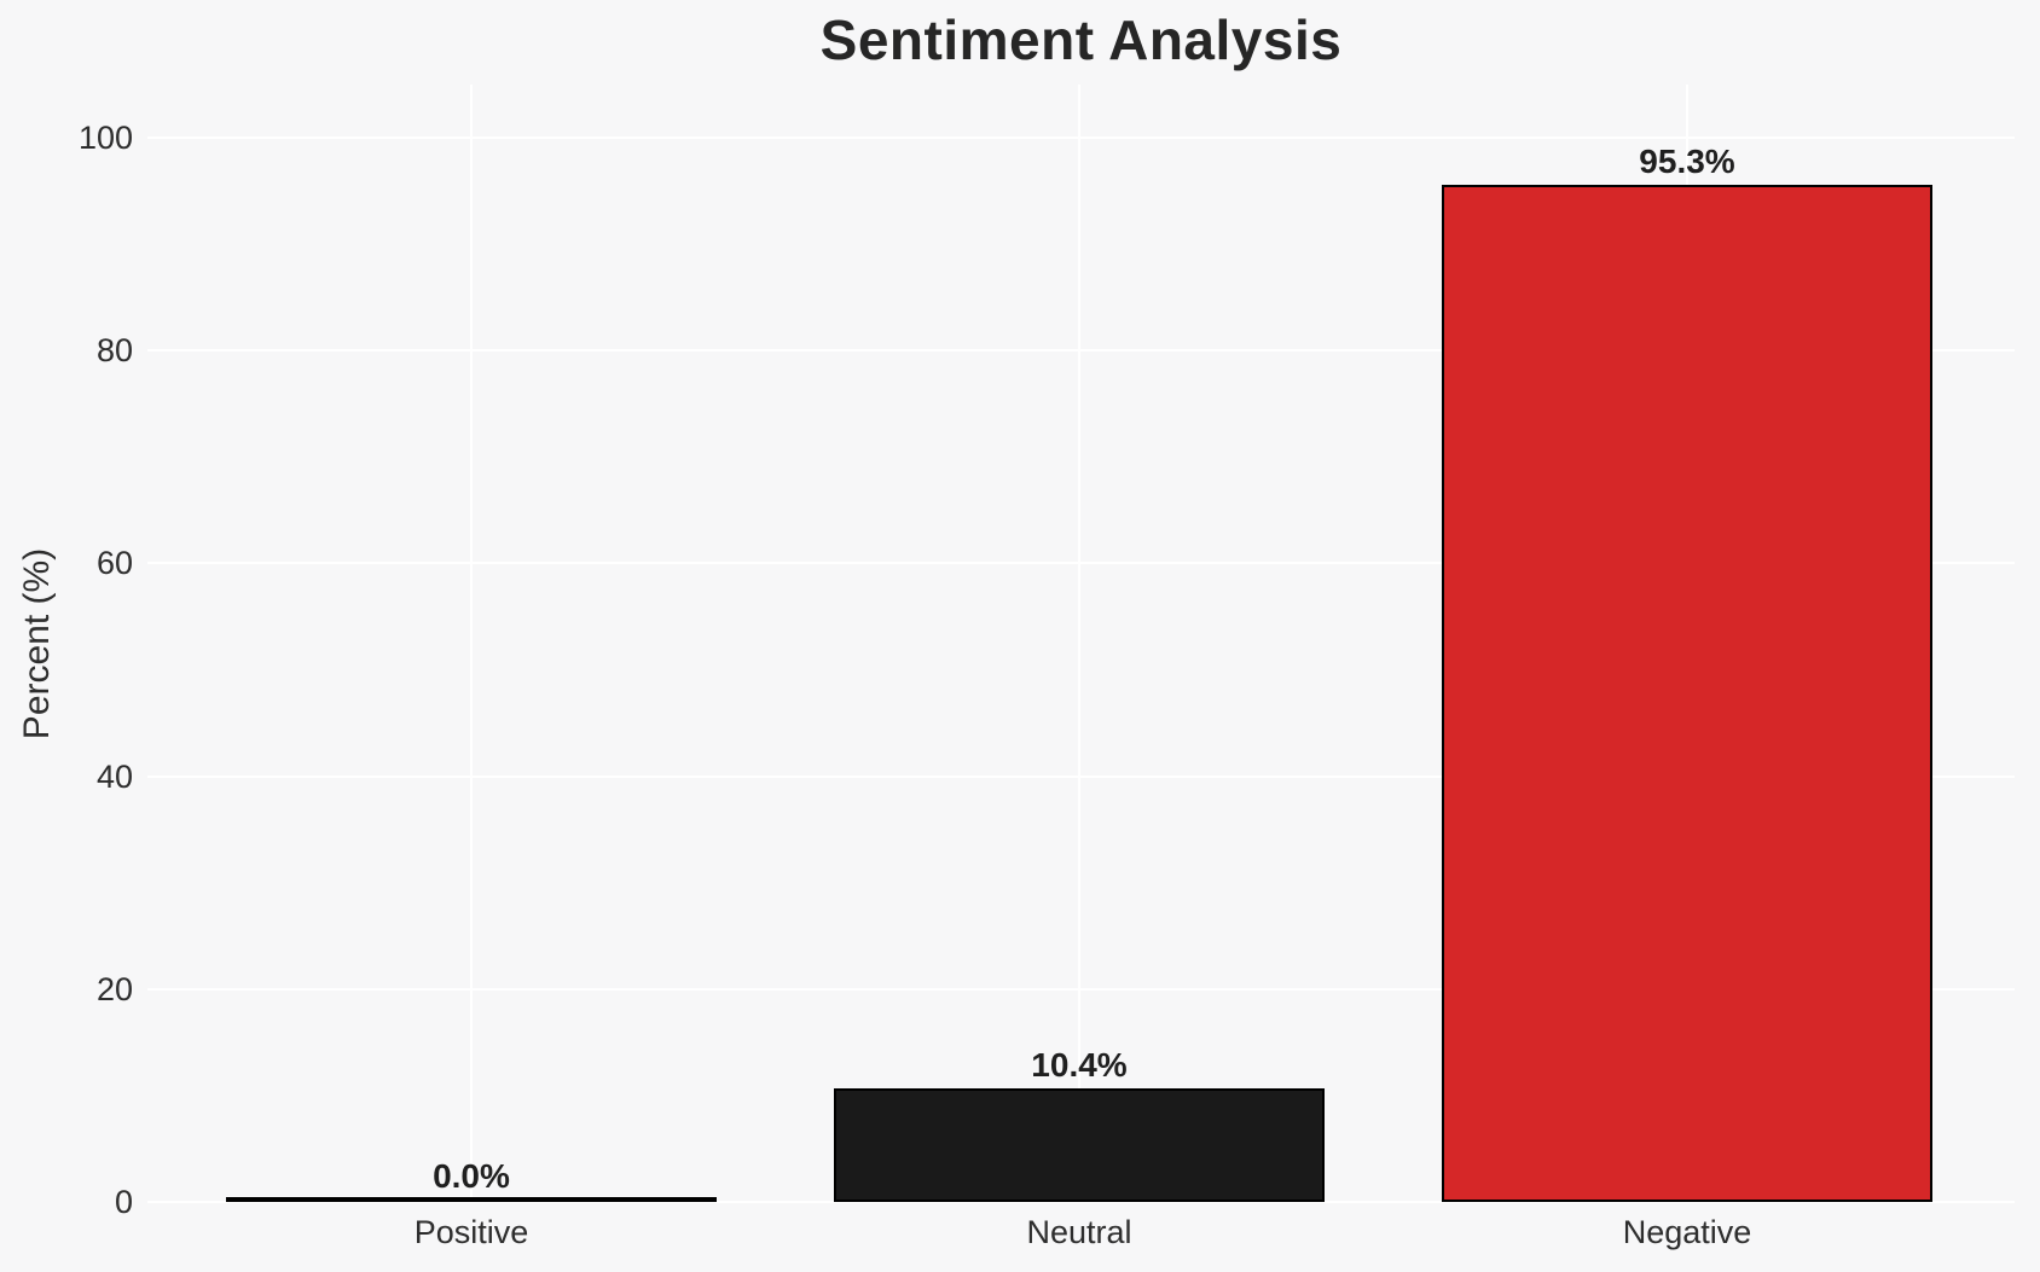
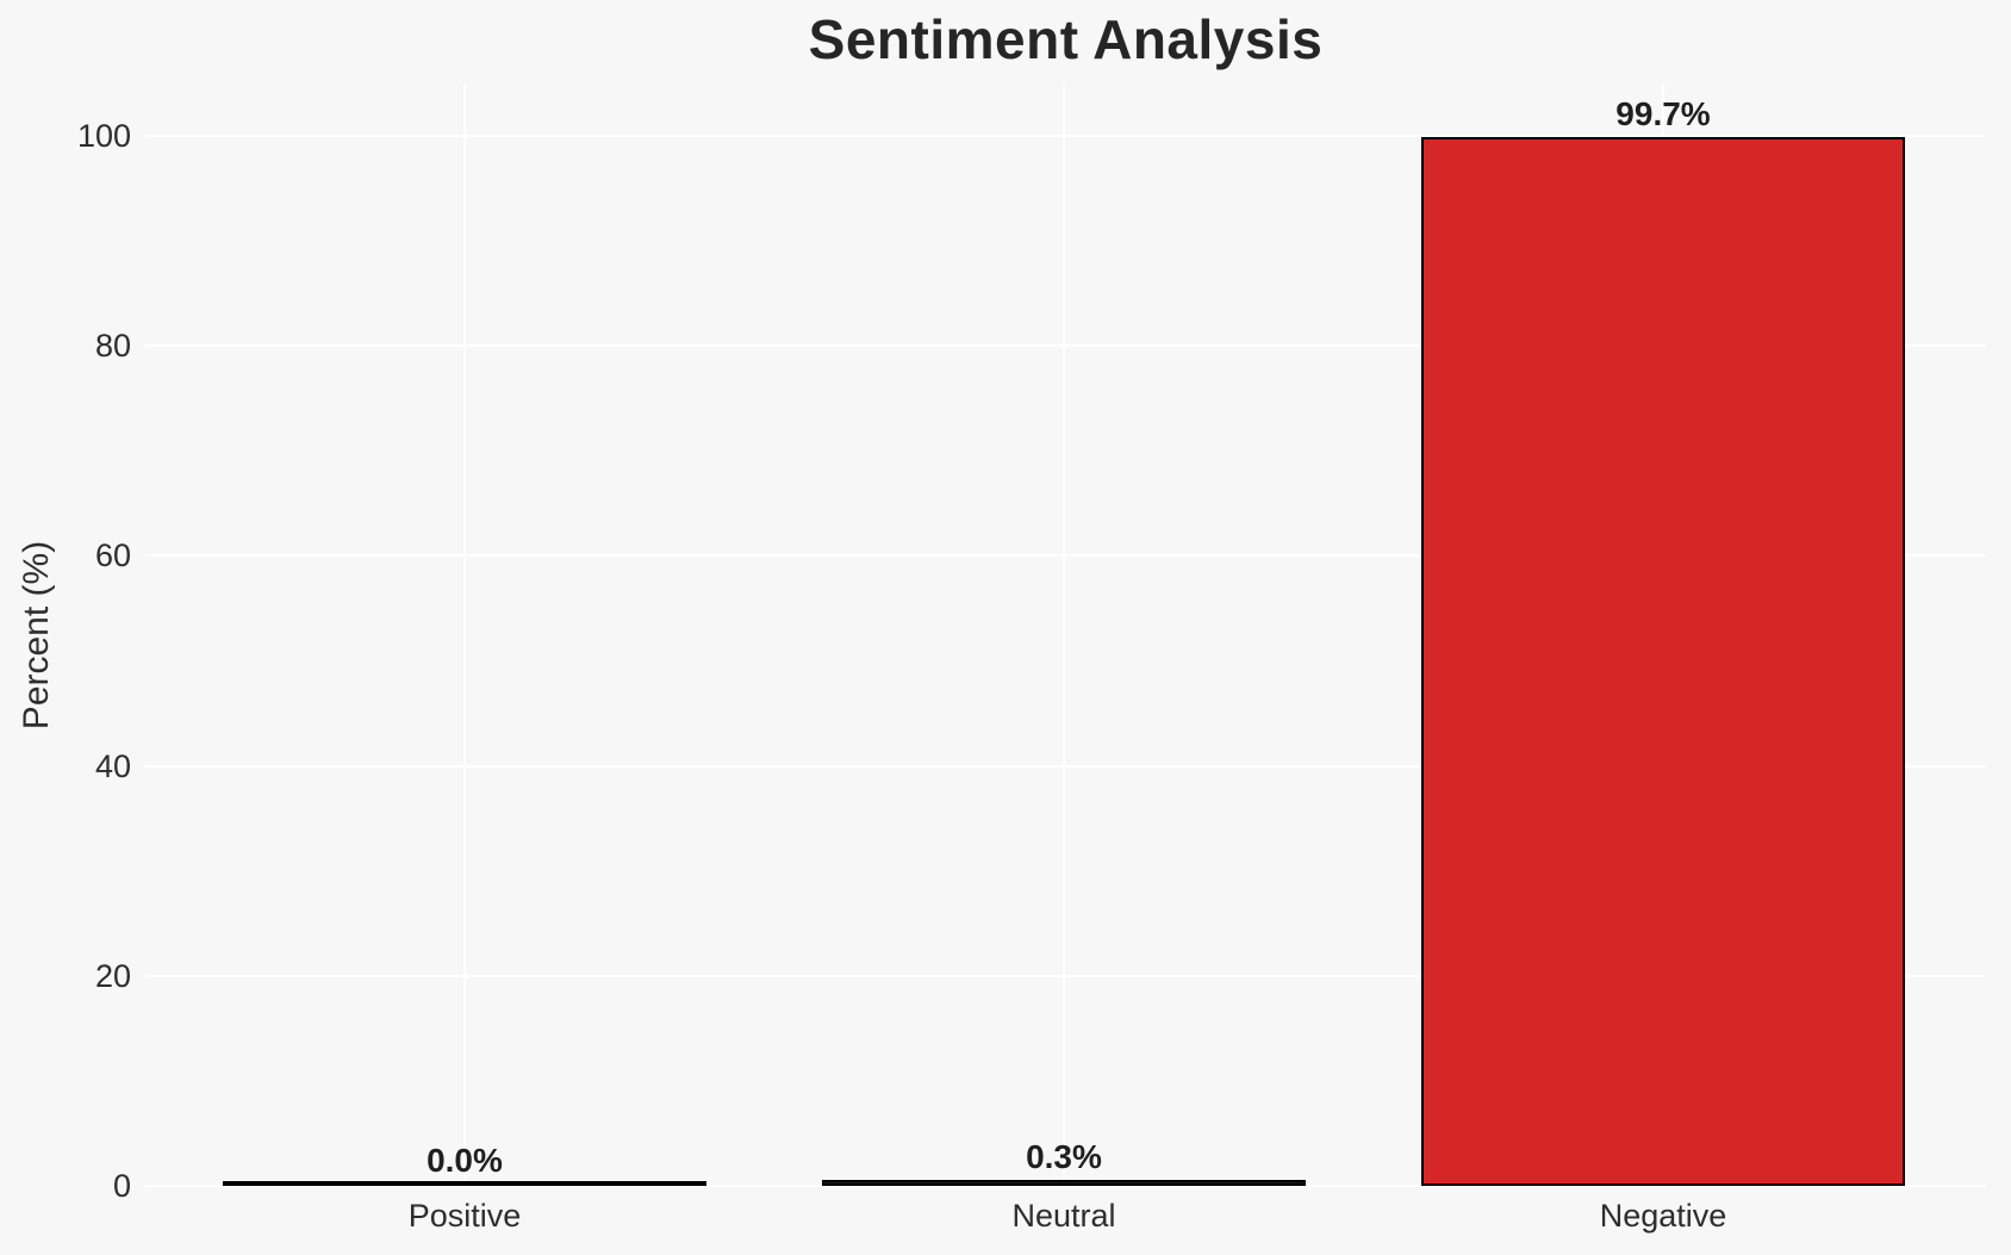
Neutral: 10.4% -> 0.3%
Negative: 95.3% -> 99.7%
